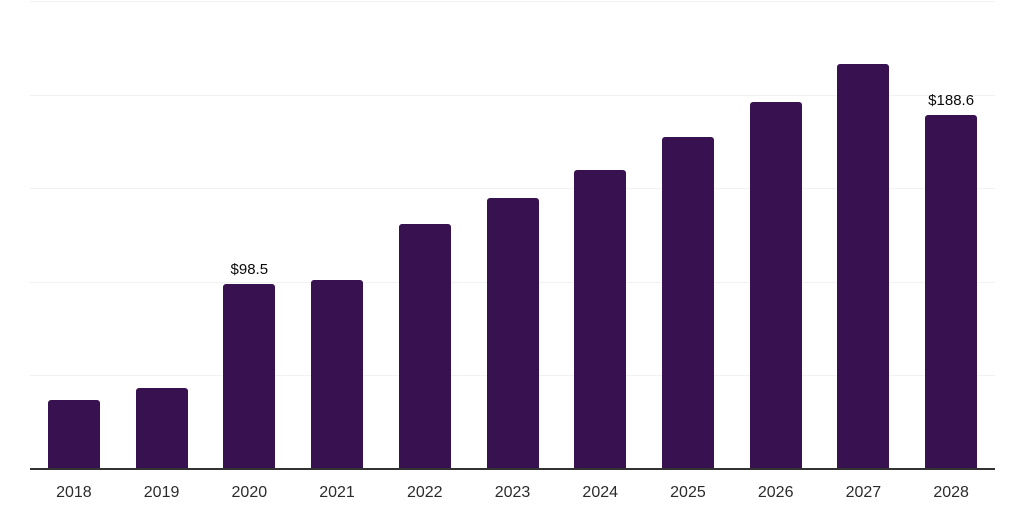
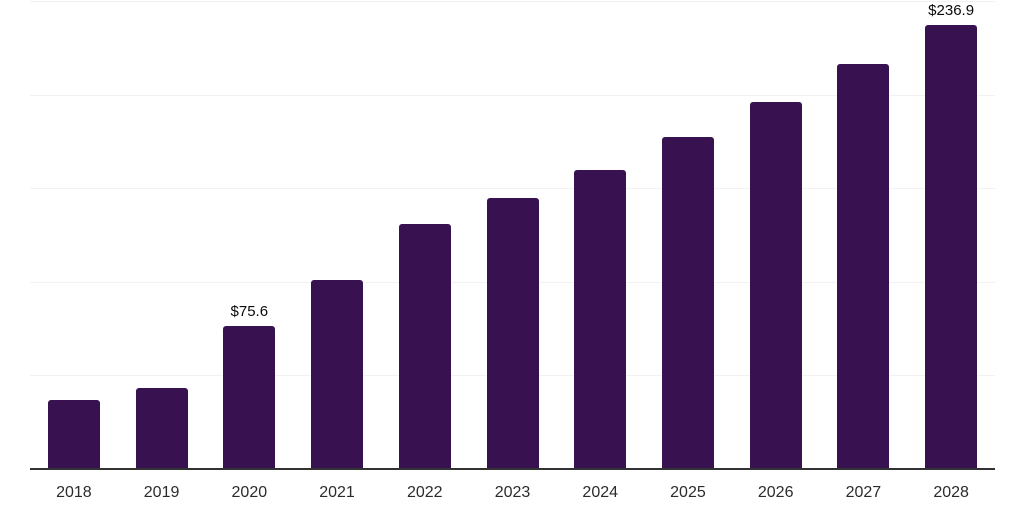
2020: $98.5 -> $75.6
2028: $188.6 -> $236.9
